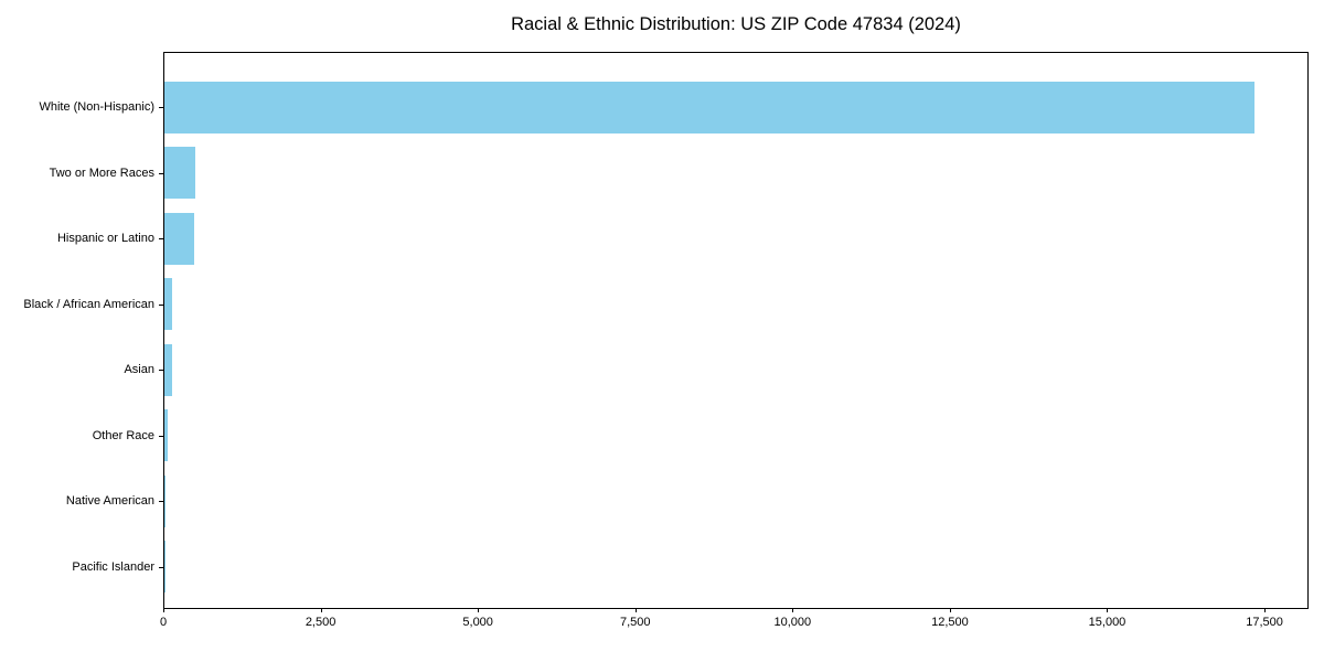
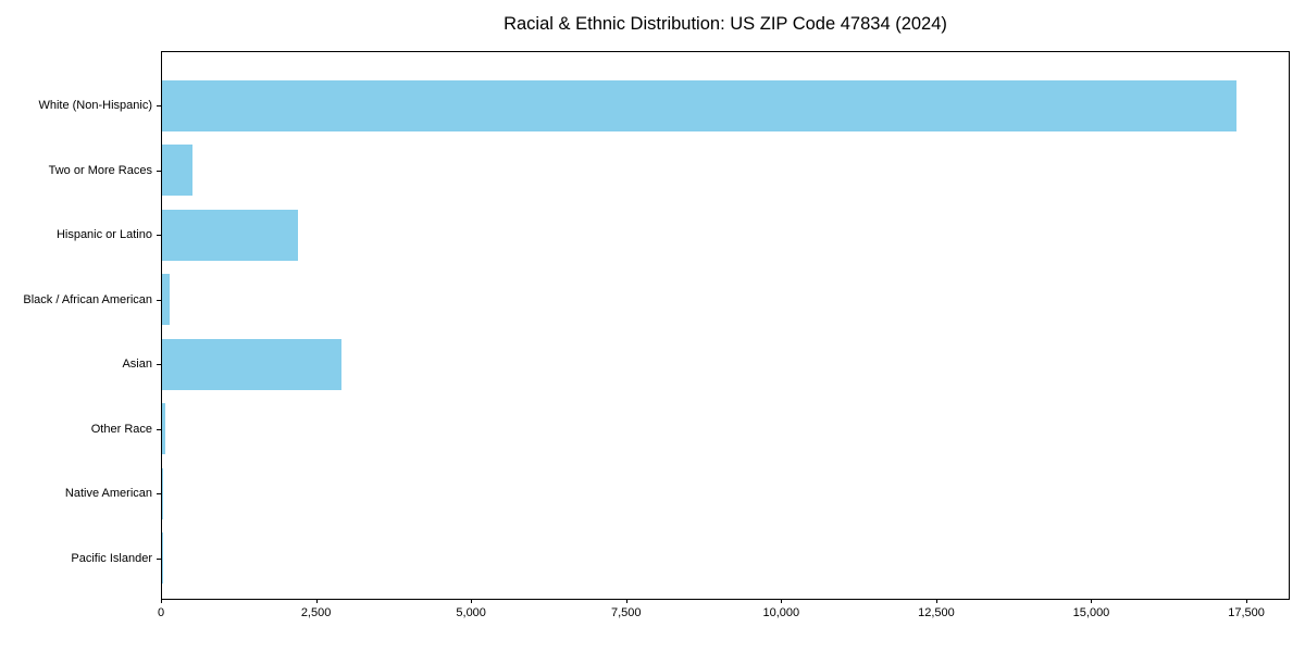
Hispanic or Latino: 500 -> 2200
Asian: 100 -> 2900
